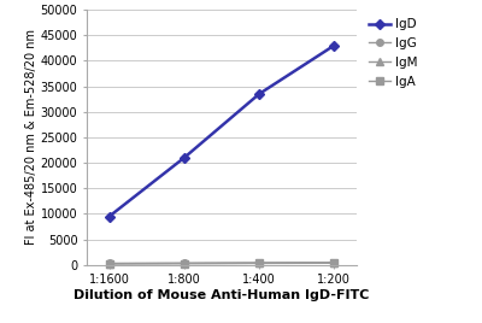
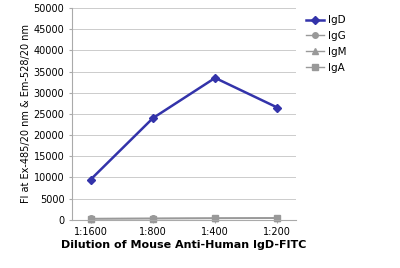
IgD/1:800: 21000 -> 24000
IgD/1:200: 43000 -> 26500
